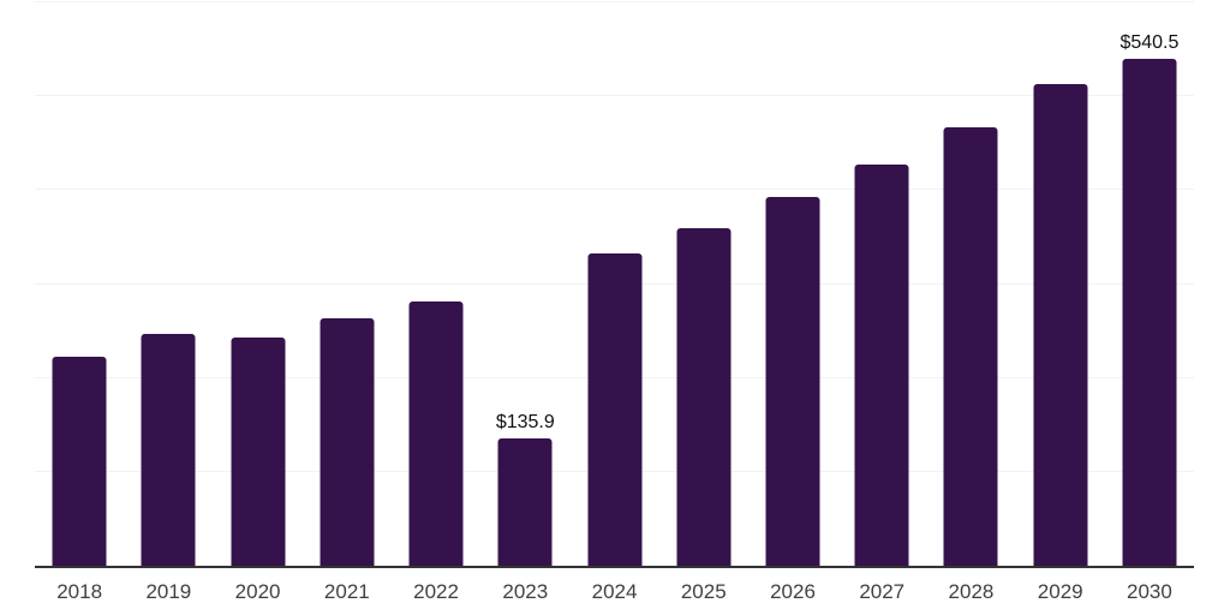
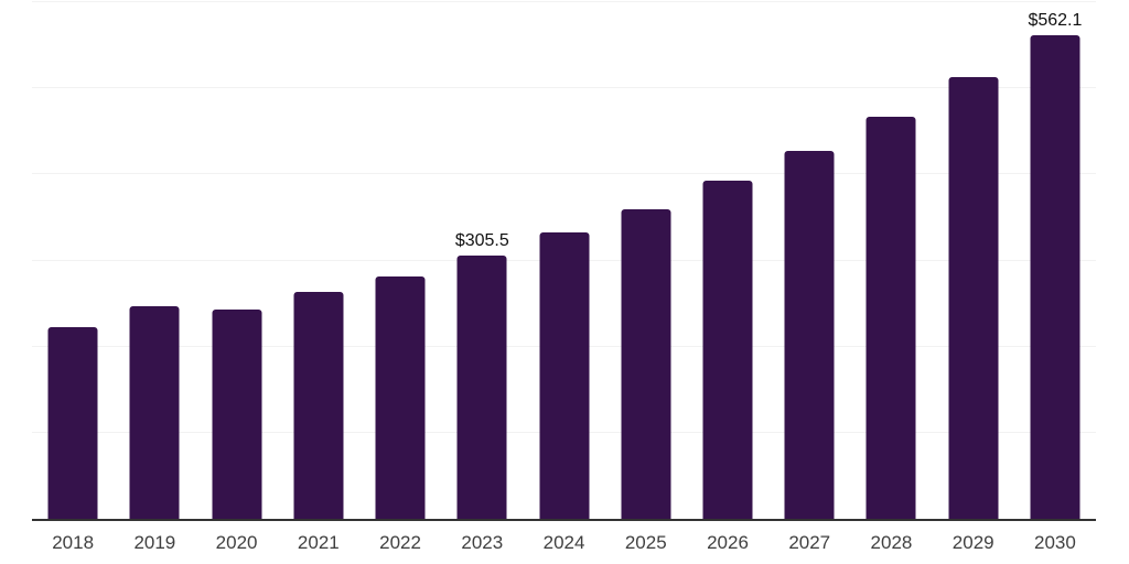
2023: $135.9 -> $305.5
2030: $540.5 -> $562.1
